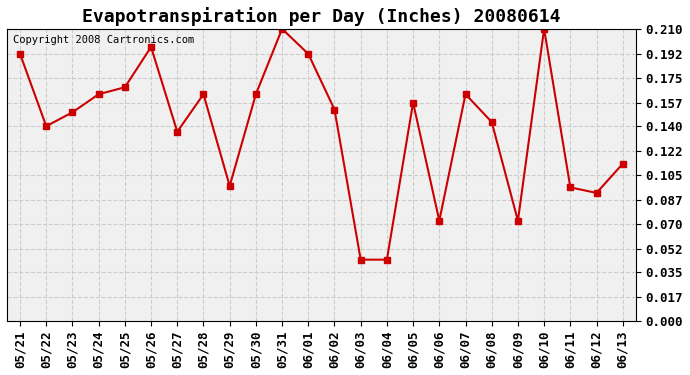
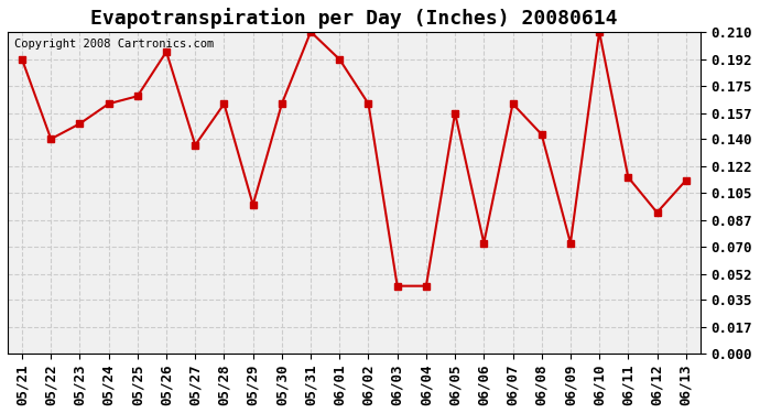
06/02: 0.152 -> 0.163
06/11: 0.096 -> 0.115
